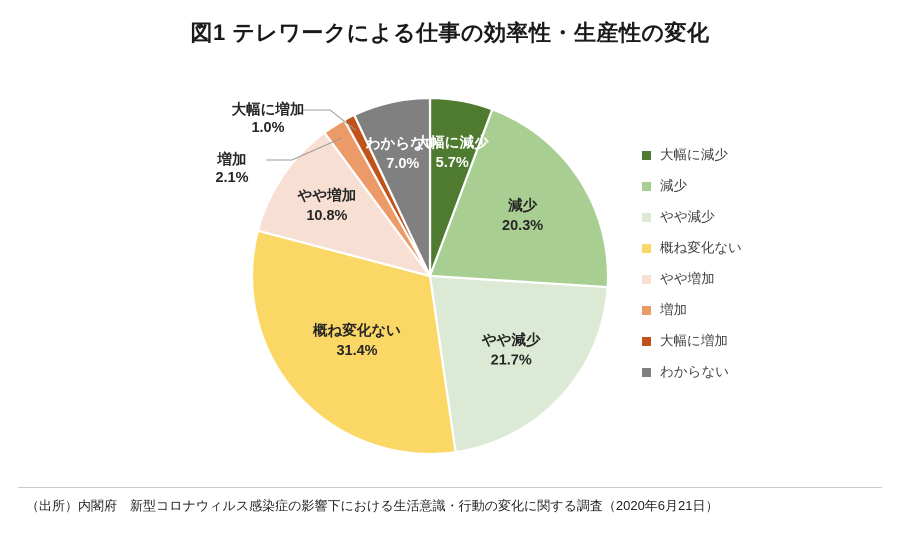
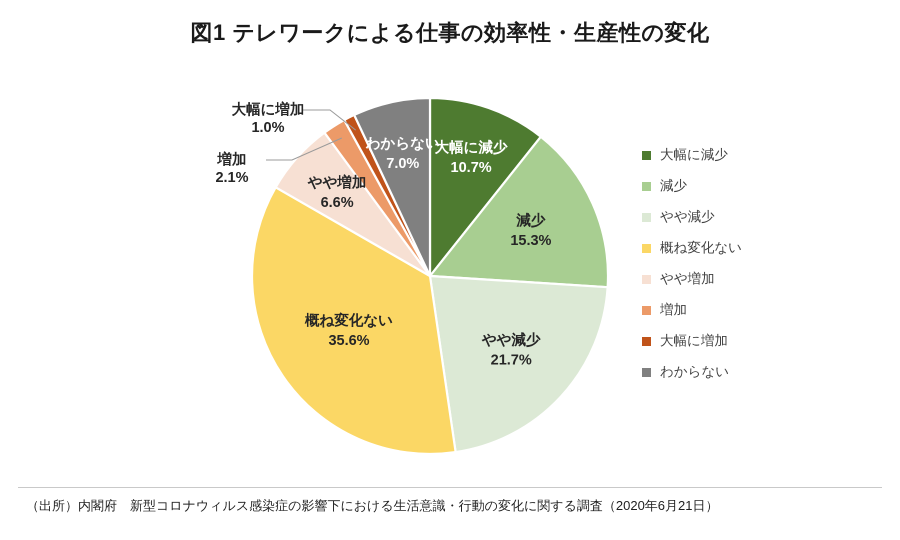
大幅に減少: 5.7% -> 10.7%
減少: 20.3% -> 15.3%
概ね変化ない: 31.4% -> 35.6%
やや増加: 10.8% -> 6.6%
